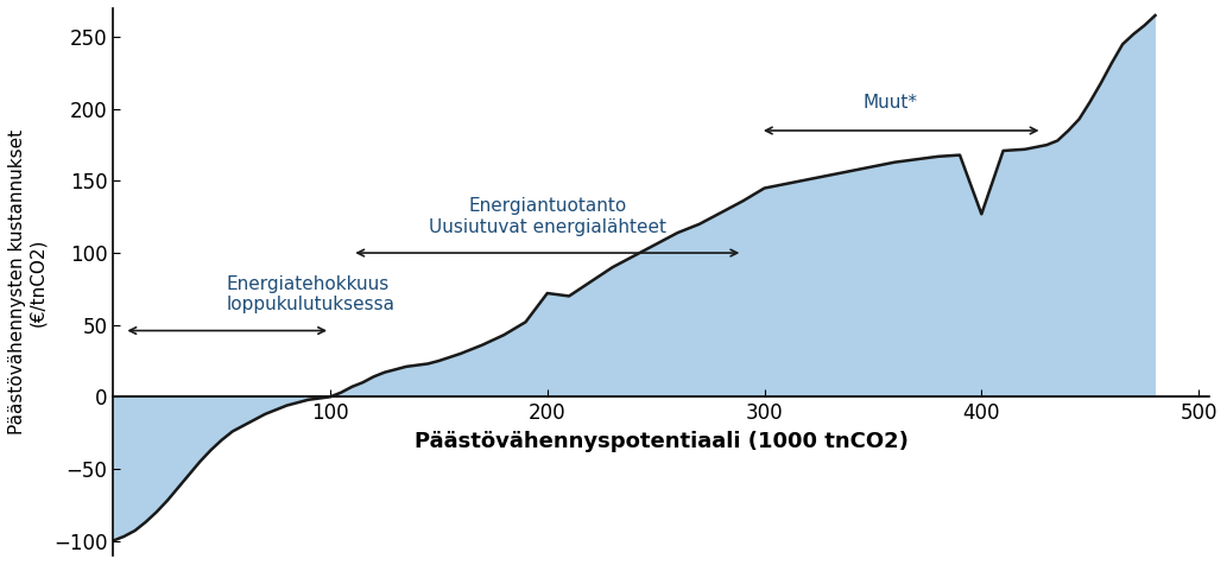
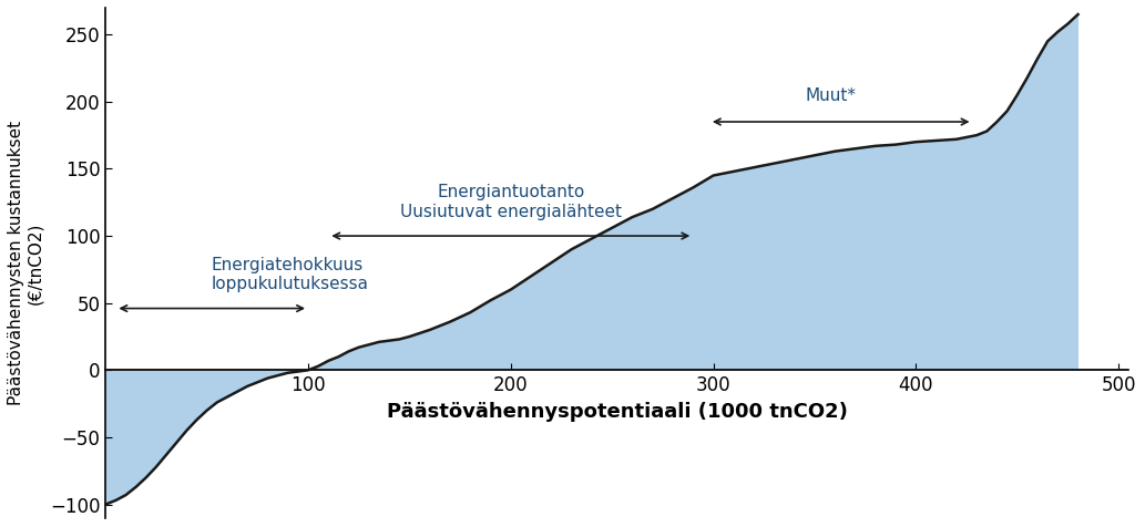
200: 72 -> 60
400: 127 -> 170
